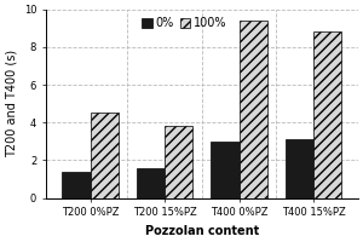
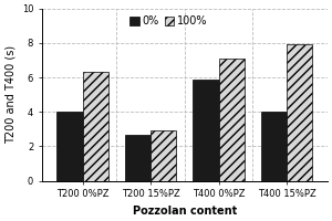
0%/T200 0%PZ: 1.4 -> 4.0
100%/T200 0%PZ: 4.5 -> 6.3
0%/T200 15%PZ: 1.6 -> 2.7
100%/T200 15%PZ: 3.9 -> 2.9
0%/T400 0%PZ: 3.0 -> 5.9
100%/T400 0%PZ: 9.4 -> 7.1
0%/T400 15%PZ: 3.1 -> 4.0
100%/T400 15%PZ: 8.8 -> 7.9
